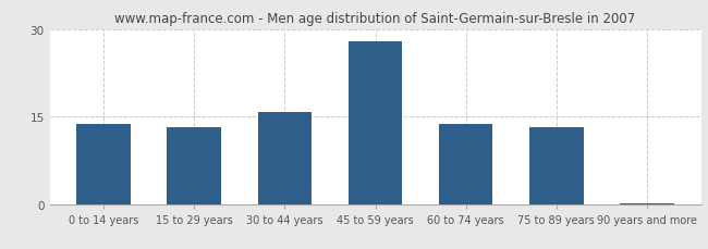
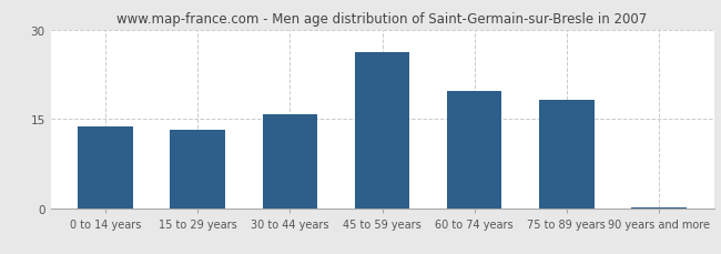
45 to 59 years: 27.8 -> 26.2
60 to 74 years: 13.7 -> 19.6
75 to 89 years: 13.2 -> 18.2
